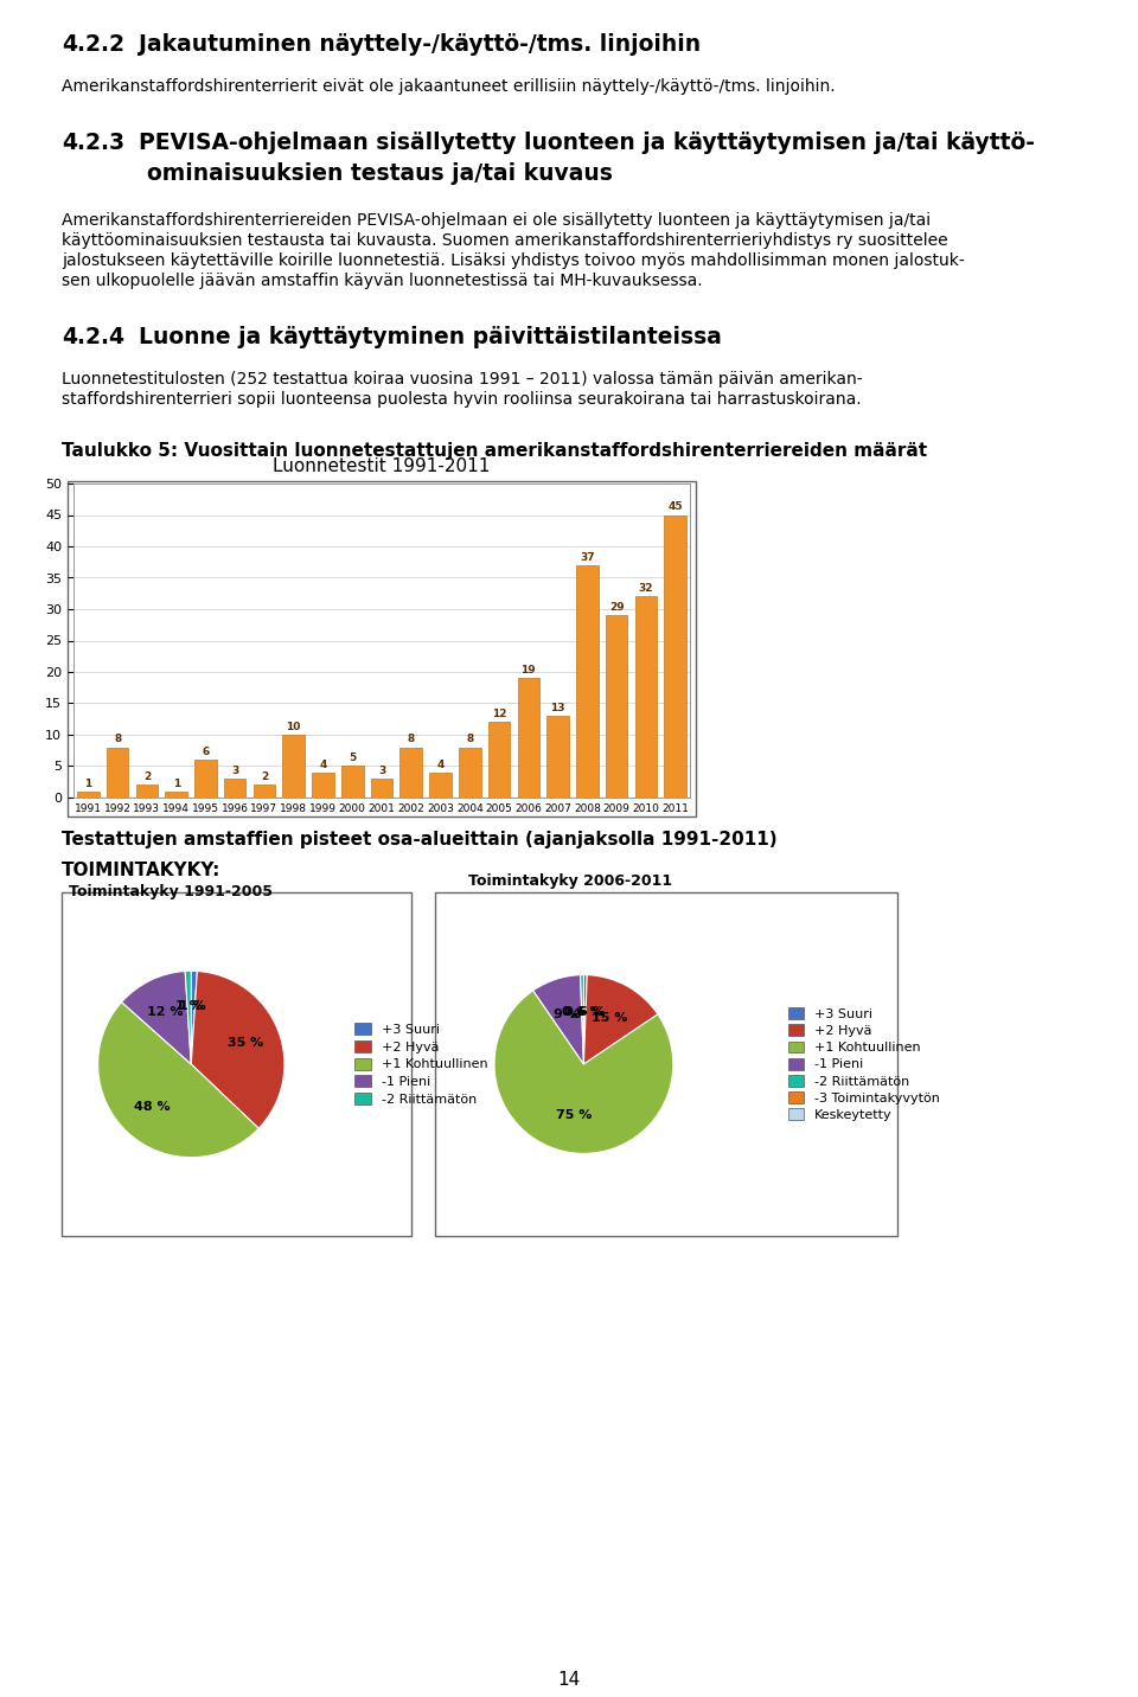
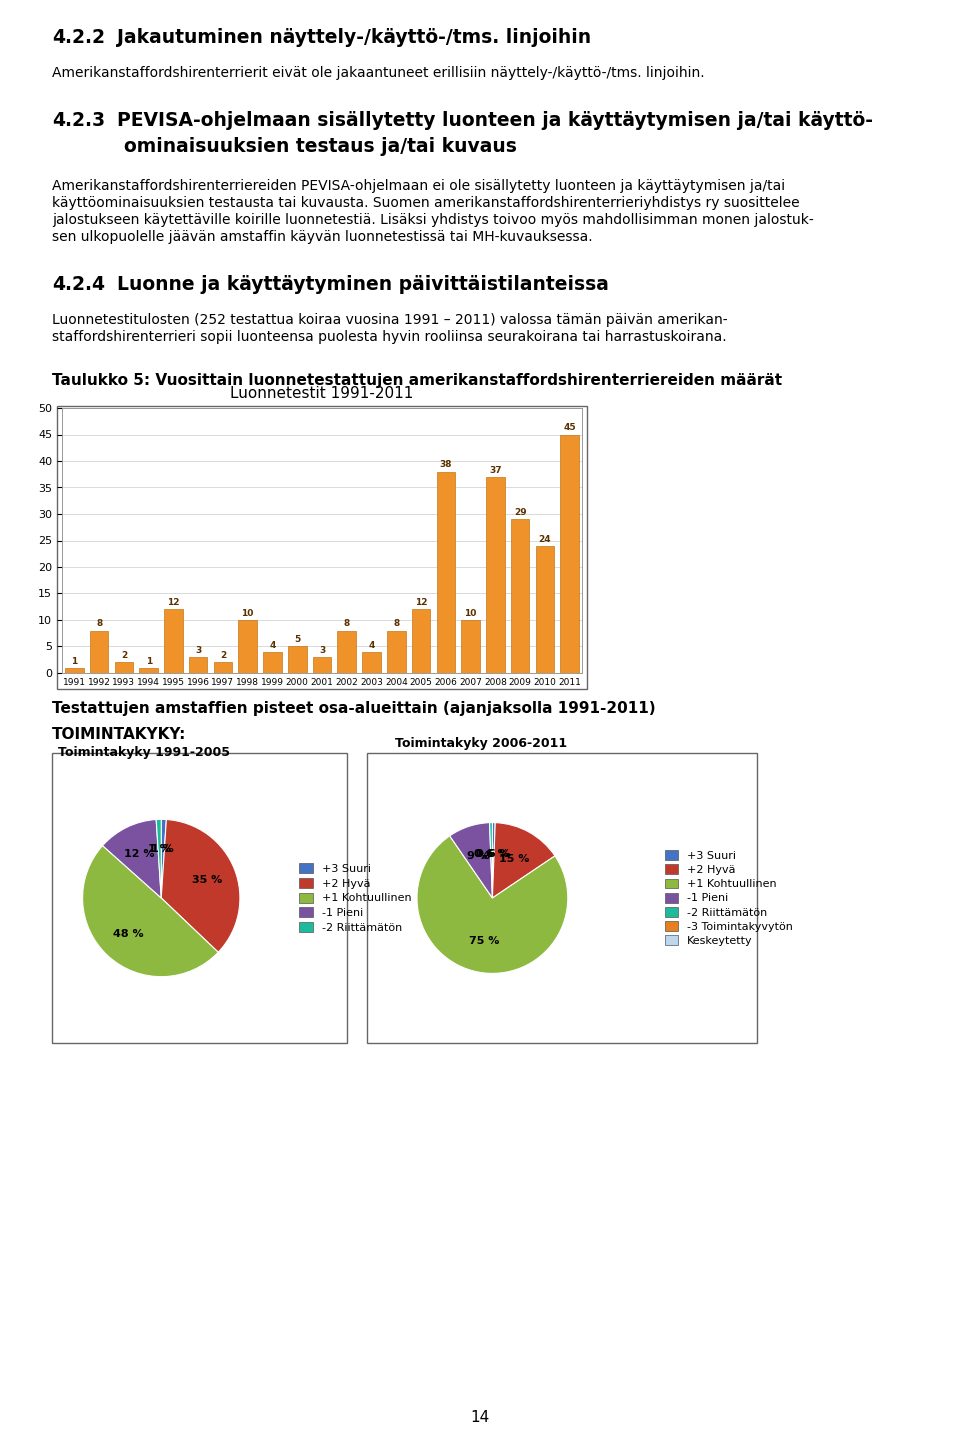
1995: 6 -> 12
2006: 19 -> 38
2007: 13 -> 10
2010: 32 -> 24
